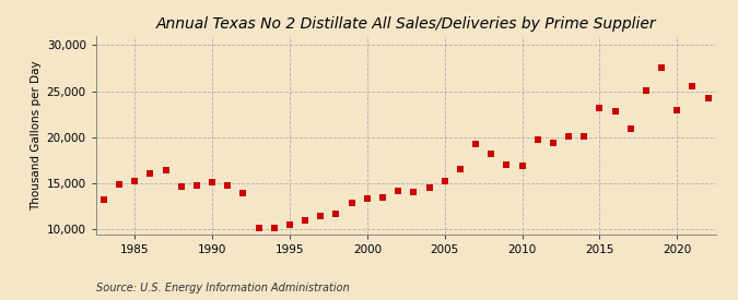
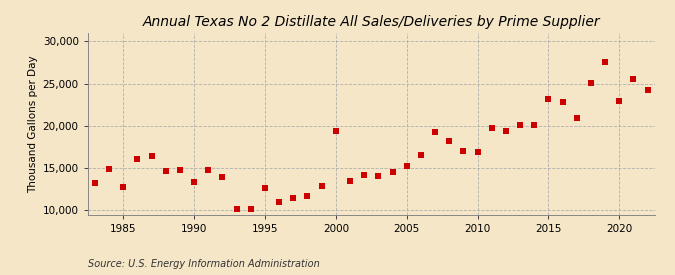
1985: 15,200 -> 12,800
1990: 15,100 -> 13,400
1995: 10,500 -> 12,600
2000: 13,400 -> 19,400
